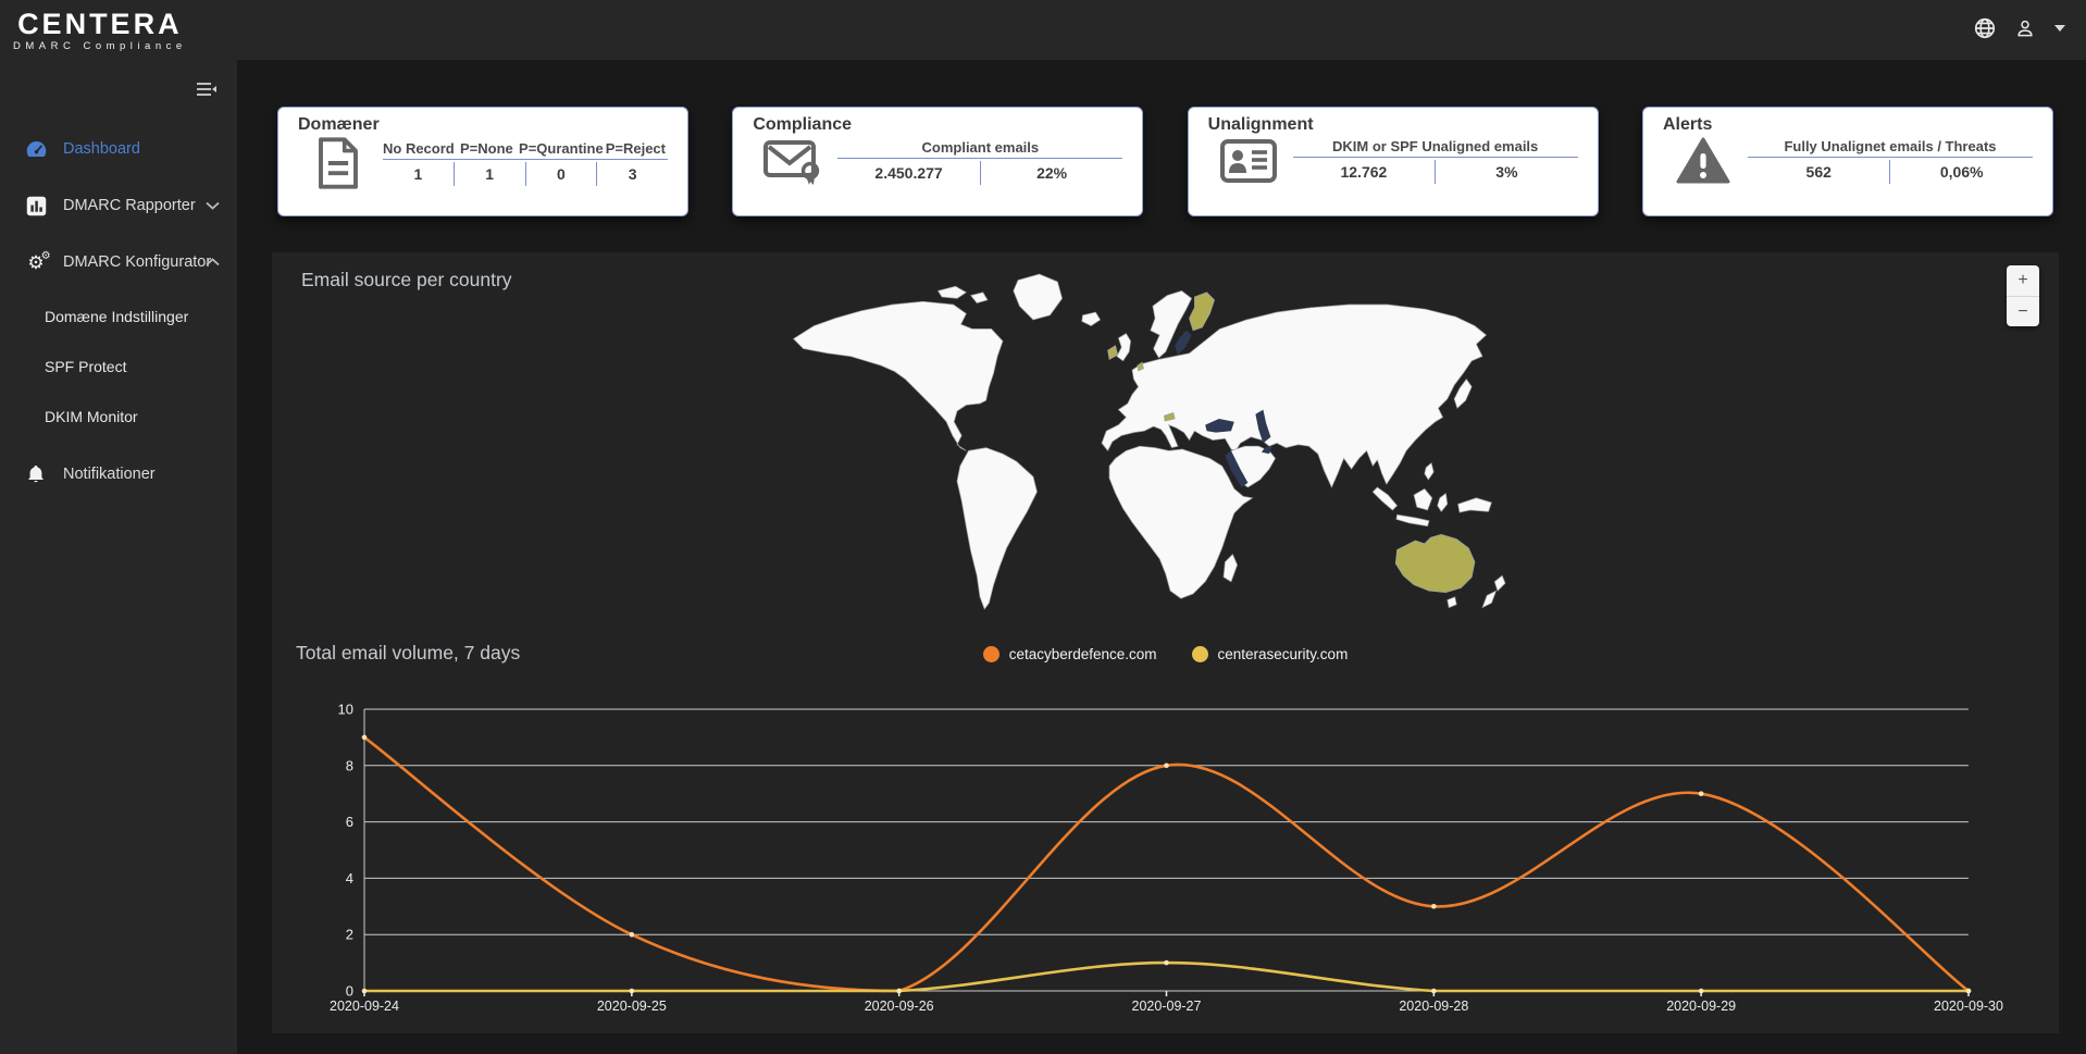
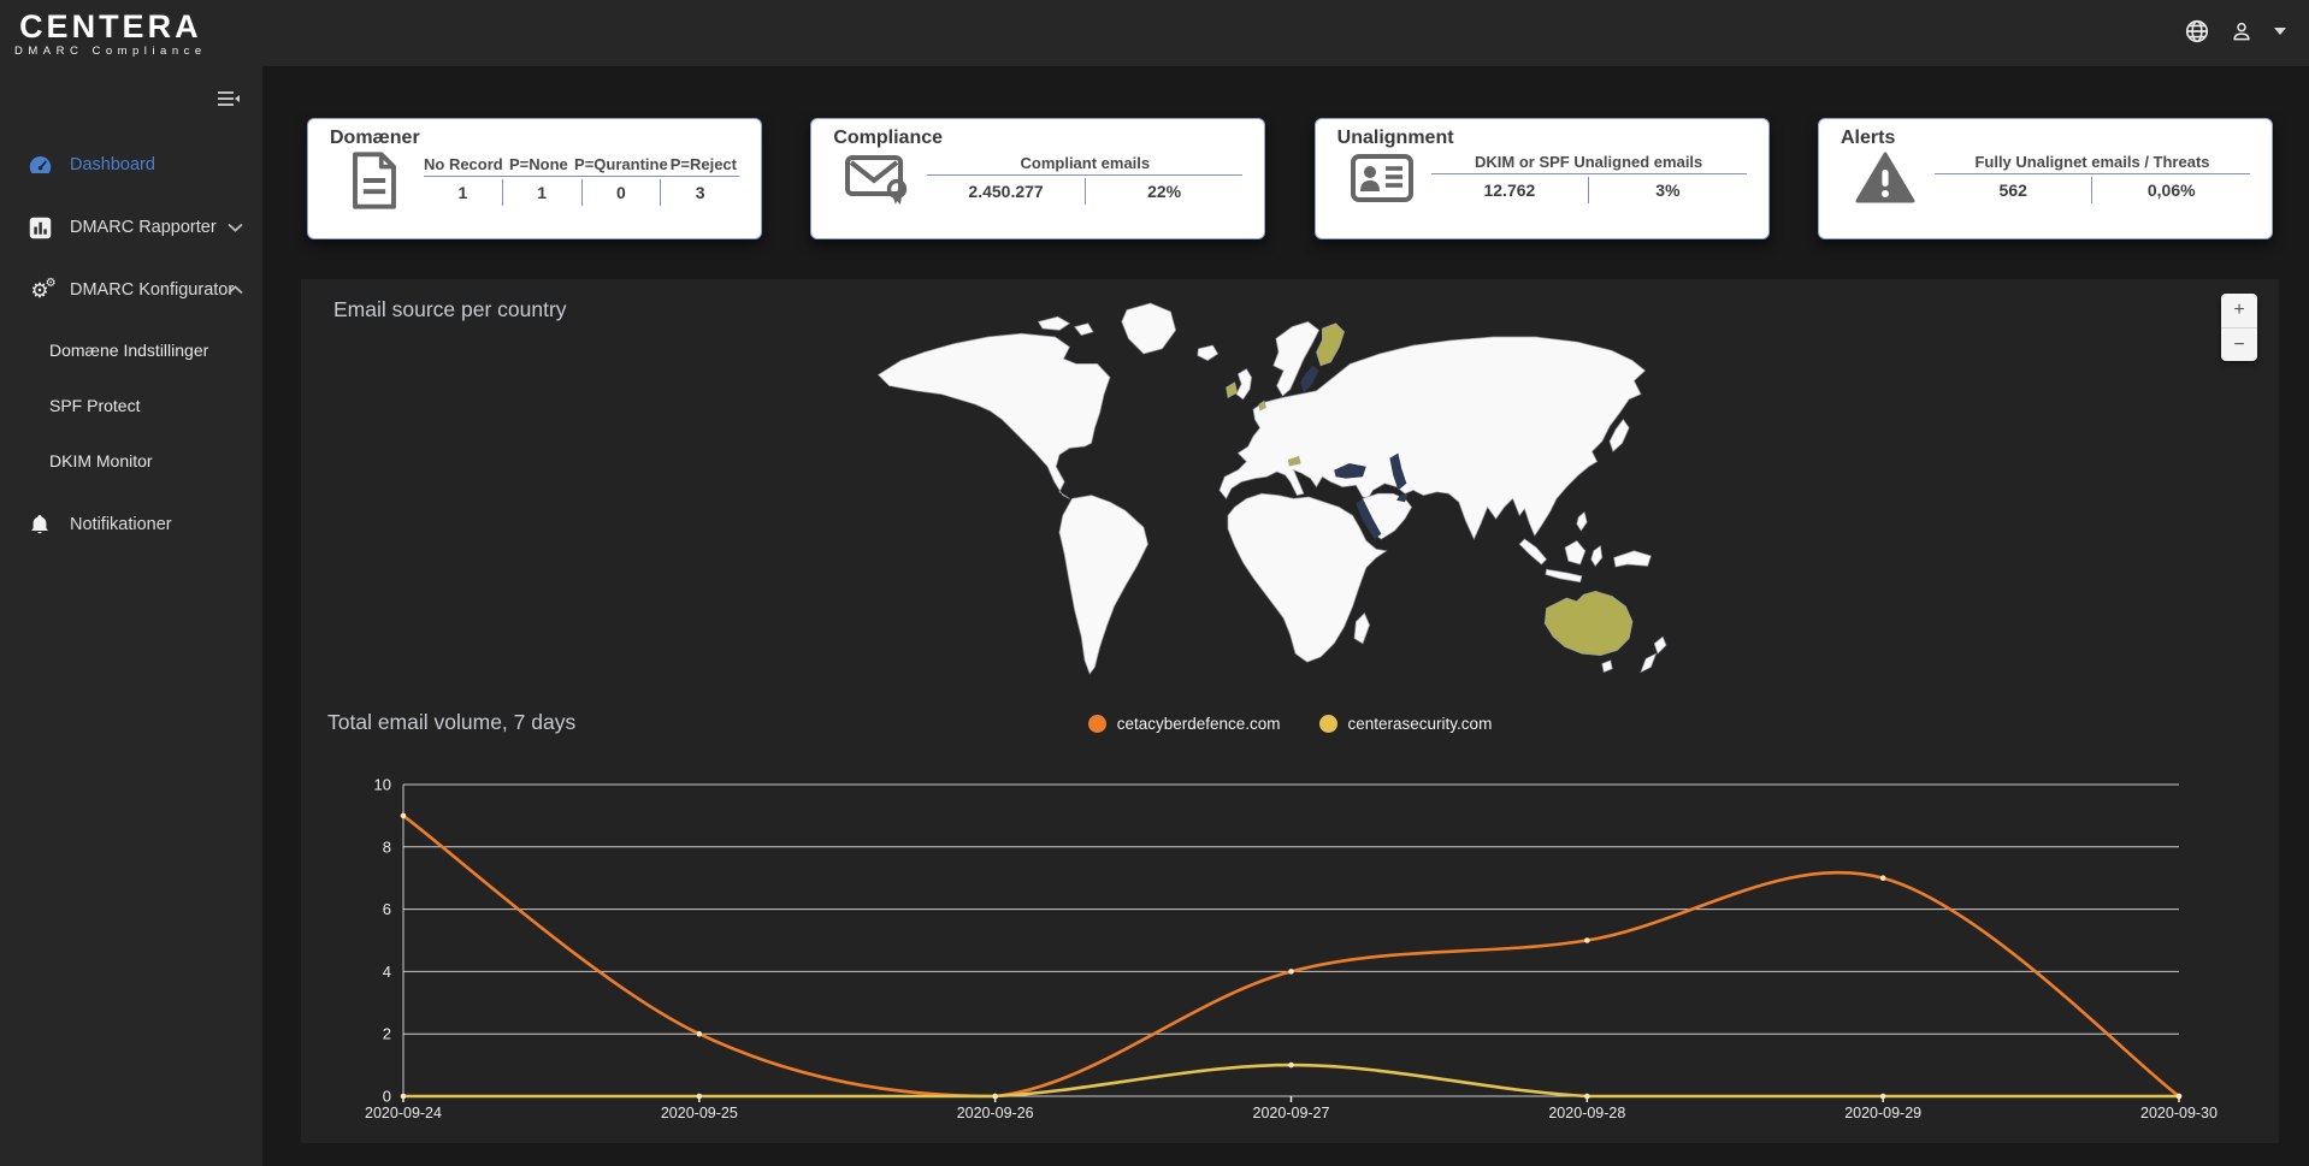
cetacyberdefence.com/2020-09-27: 8 -> 4
cetacyberdefence.com/2020-09-28: 3 -> 5
